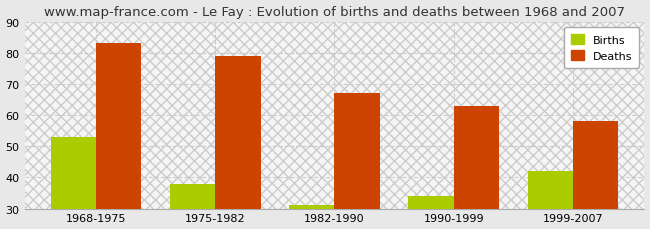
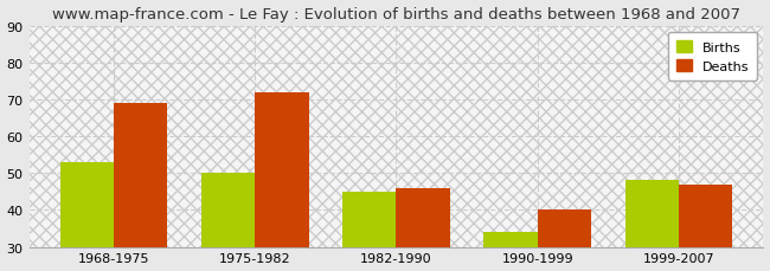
Deaths/1968-1975: 83 -> 69
Births/1975-1982: 38 -> 50
Deaths/1975-1982: 79 -> 72
Births/1982-1990: 31 -> 45
Deaths/1982-1990: 67 -> 46
Deaths/1990-1999: 63 -> 40
Births/1999-2007: 42 -> 48
Deaths/1999-2007: 58 -> 47
